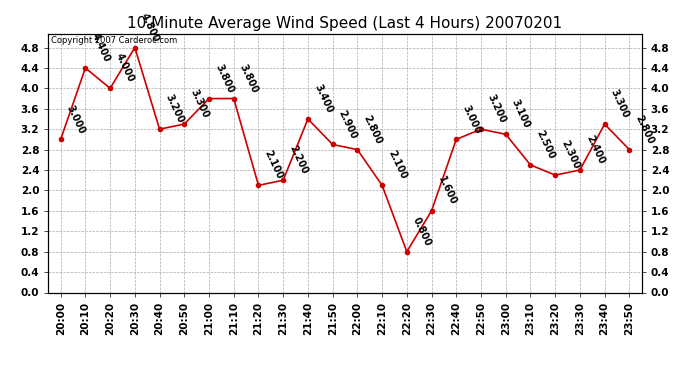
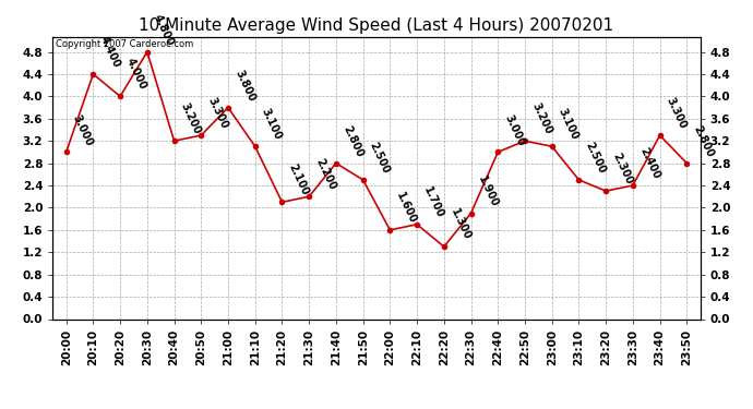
21:10: 3.800 -> 3.100
21:40: 3.400 -> 2.800
21:50: 2.900 -> 2.500
22:00: 2.800 -> 1.600
22:10: 2.100 -> 1.700
22:20: 0.800 -> 1.300
22:30: 1.600 -> 1.900
